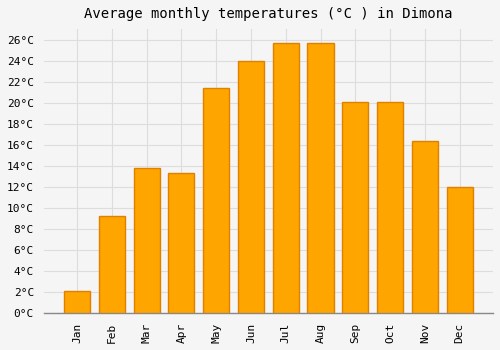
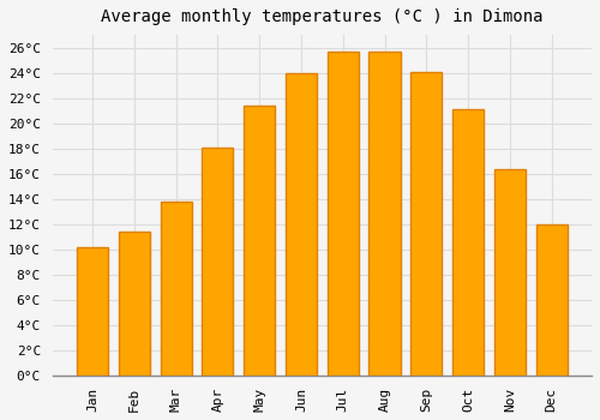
Jan: 2.1°C -> 10.2°C
Feb: 9.2°C -> 11.4°C
Apr: 13.3°C -> 18.1°C
Sep: 20.1°C -> 24.1°C
Oct: 20.1°C -> 21.1°C
